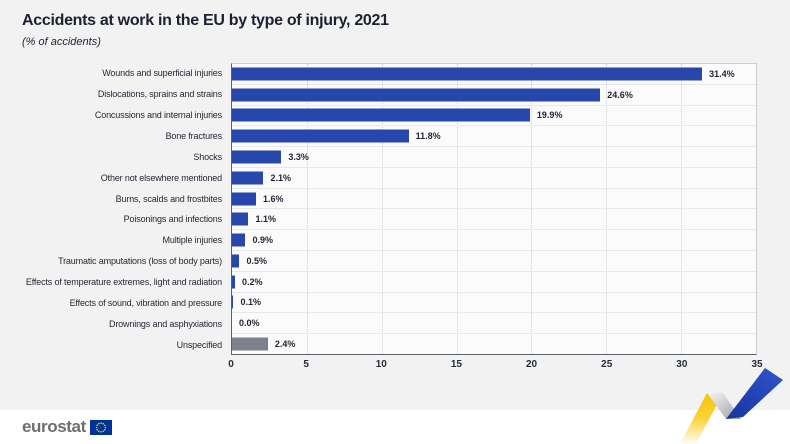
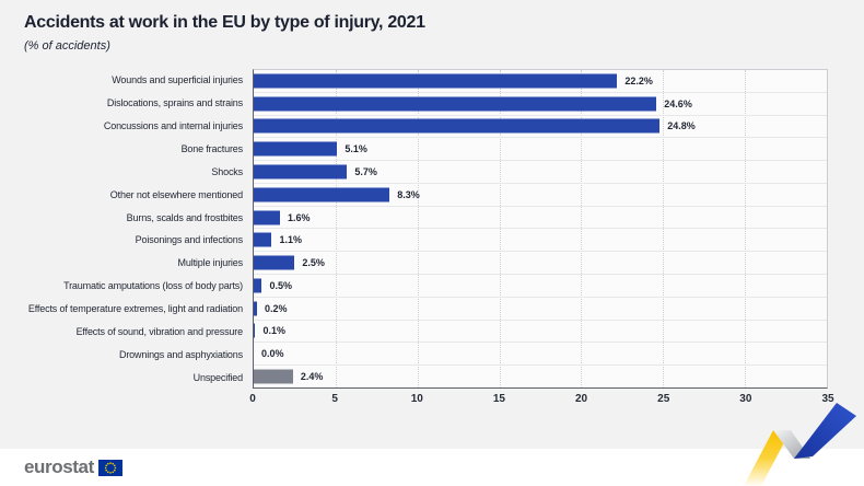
Wounds and superficial injuries: 31.4% -> 22.2%
Concussions and internal injuries: 19.9% -> 24.8%
Bone fractures: 11.8% -> 5.1%
Shocks: 3.3% -> 5.7%
Other not elsewhere mentioned: 2.1% -> 8.3%
Multiple injuries: 0.9% -> 2.5%
